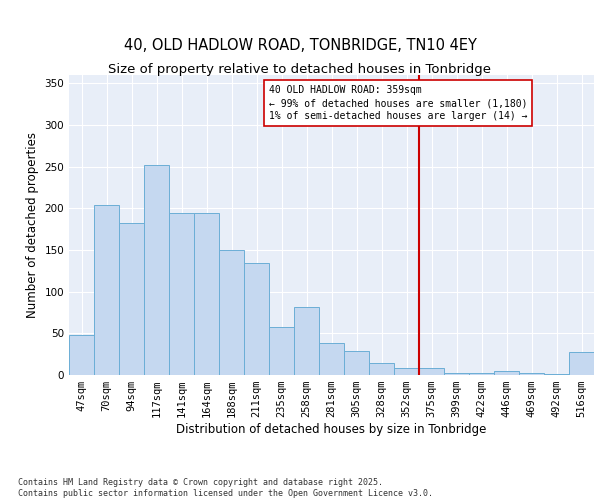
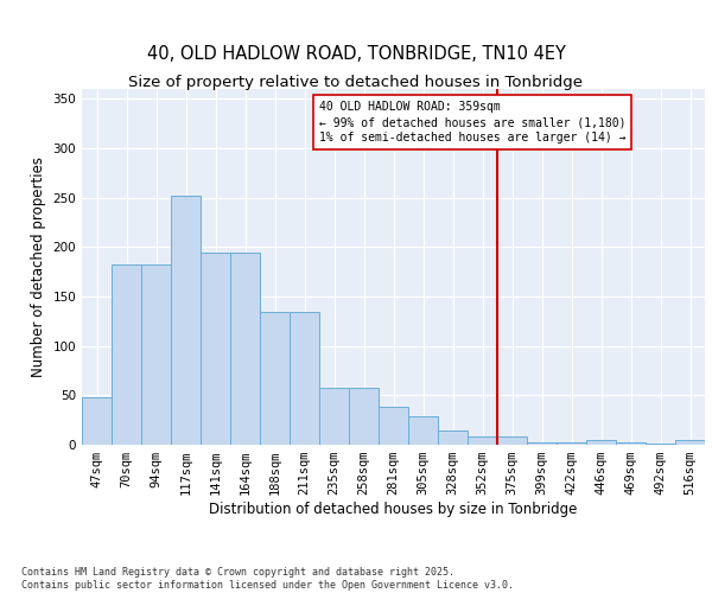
70sqm: 204 -> 183
188sqm: 150 -> 135
258sqm: 82 -> 58
516sqm: 28 -> 5
